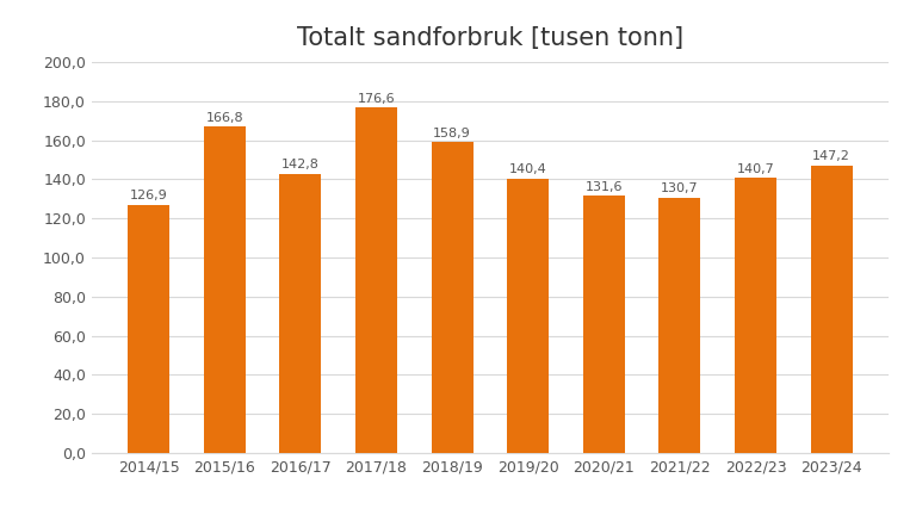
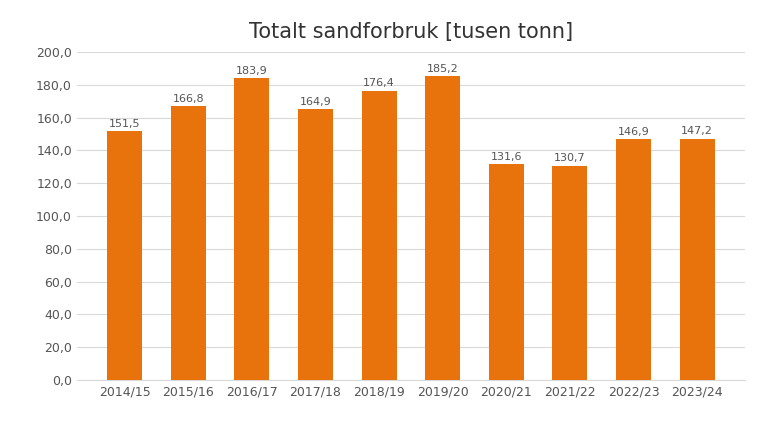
2014/15: 126,9 -> 151,5
2016/17: 142,8 -> 183,9
2017/18: 176,6 -> 164,9
2018/19: 158,9 -> 176,4
2019/20: 140,4 -> 185,2
2022/23: 140,7 -> 146,9
